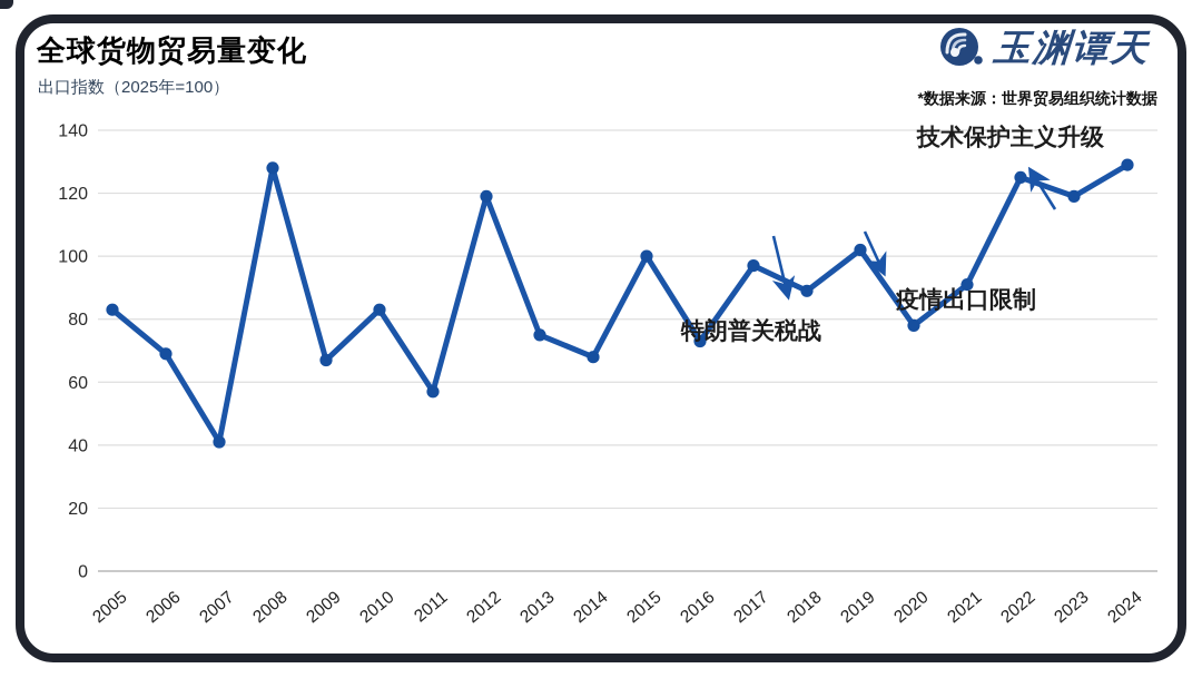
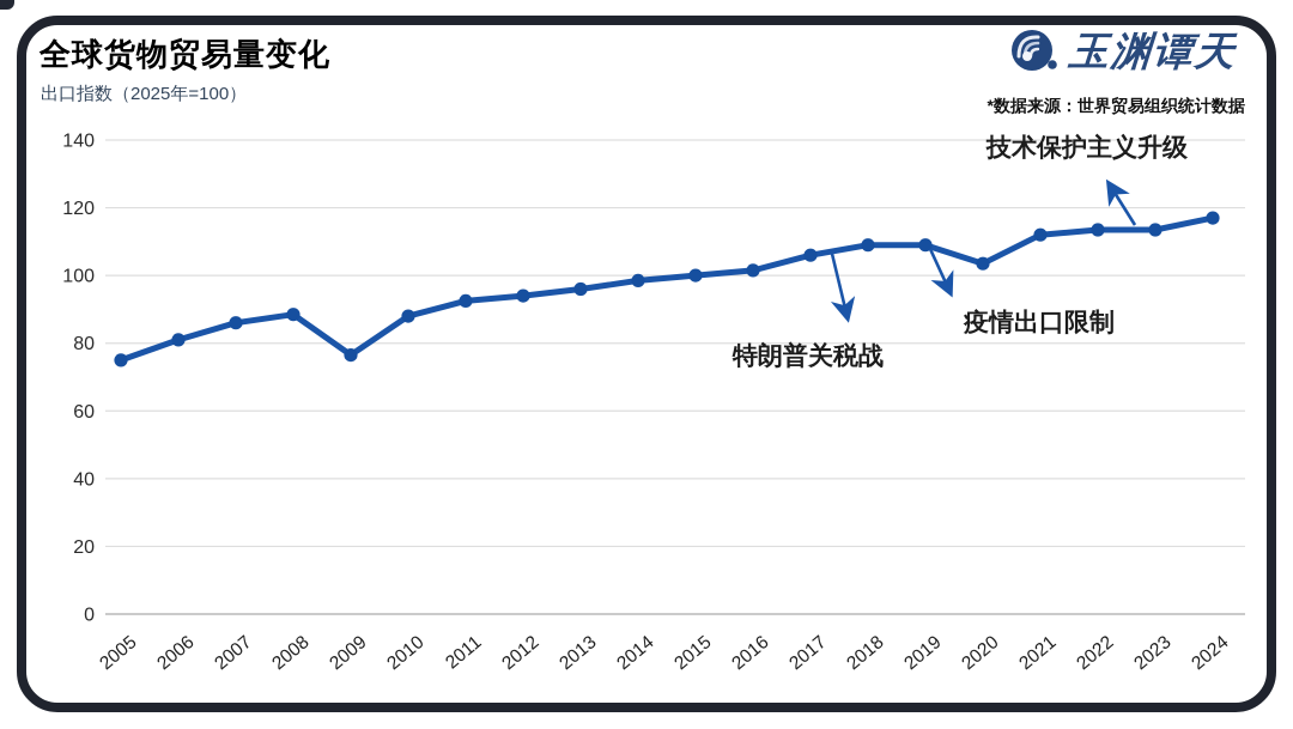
2005: 83 -> 75
2006: 69 -> 81
2007: 41 -> 86
2008: 128 -> 88
2009: 67 -> 76
2010: 83 -> 88
2011: 57 -> 92
2012: 119 -> 94
2013: 75 -> 96
2014: 68 -> 98
2016: 73 -> 102
2017: 97 -> 106
2018: 89 -> 109
2019: 102 -> 109
2020: 78 -> 104
2021: 91 -> 112
2022: 125 -> 114
2023: 119 -> 114
2024: 129 -> 117
